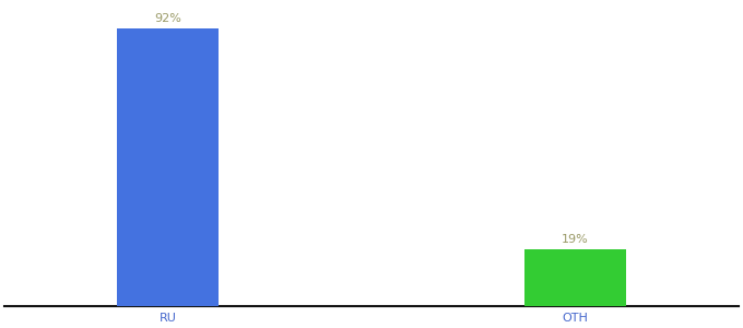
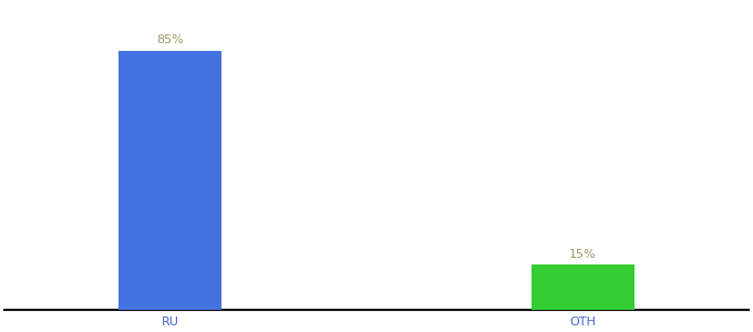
RU: 92% -> 85%
OTH: 19% -> 15%
